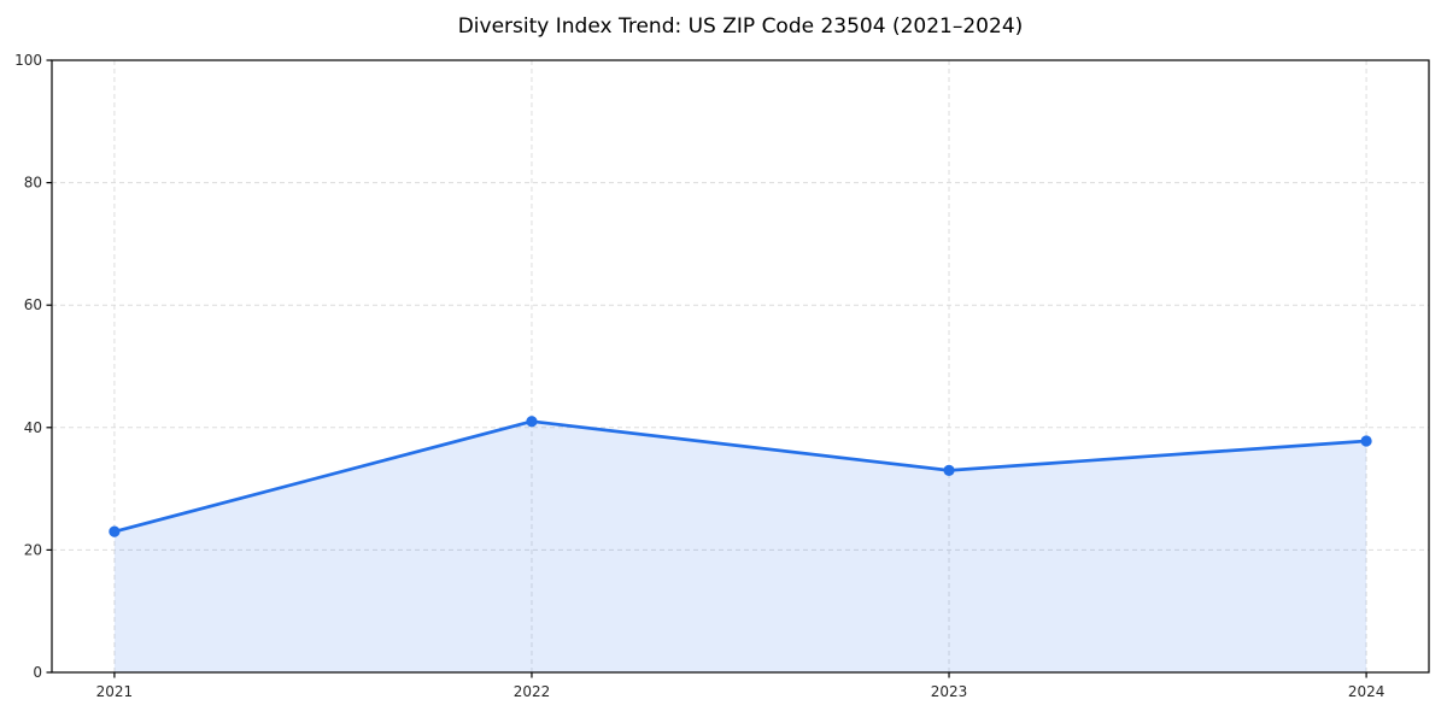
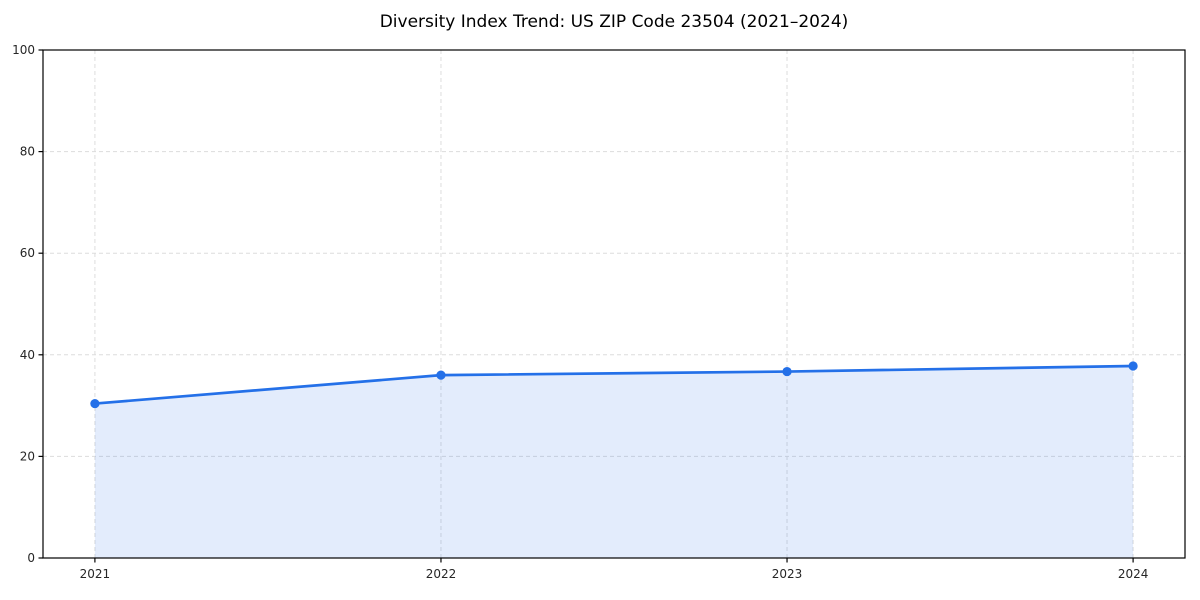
2021: 23 -> 30
2022: 41 -> 36
2023: 33 -> 37
